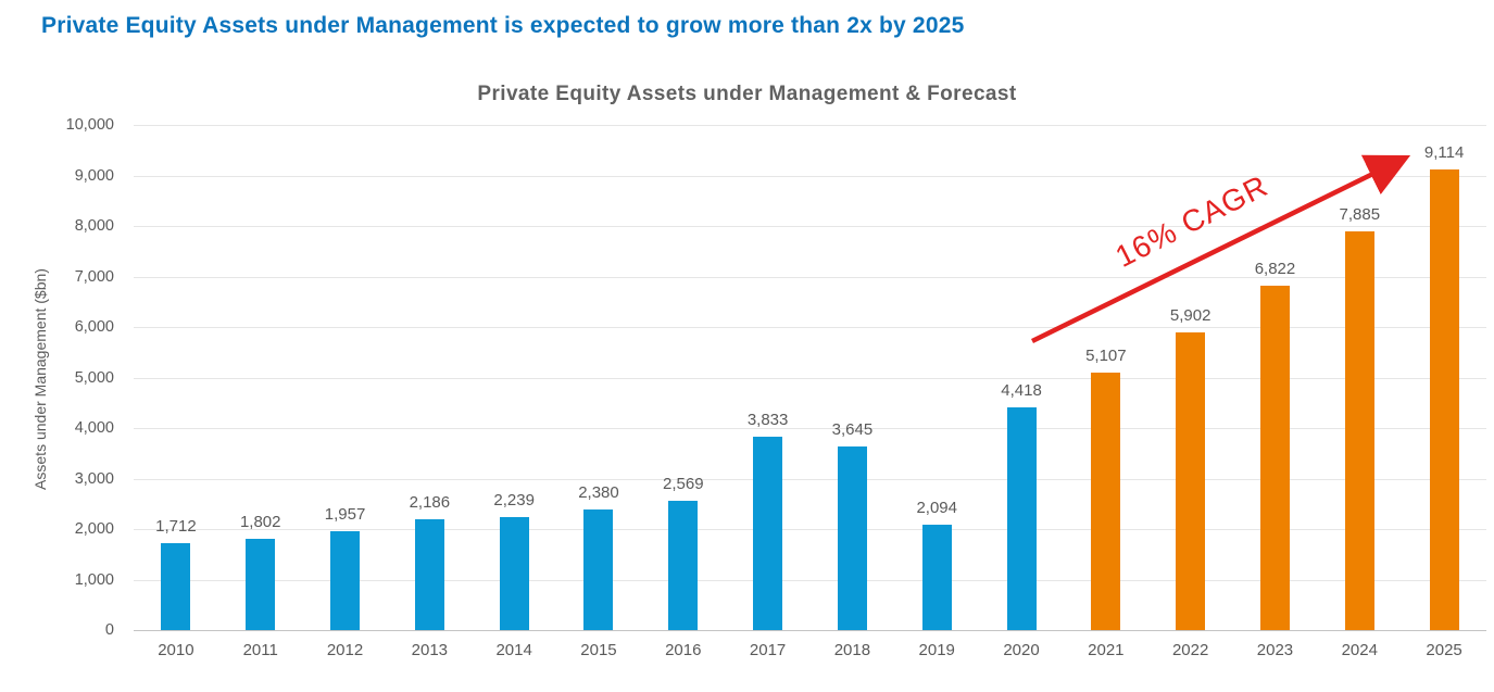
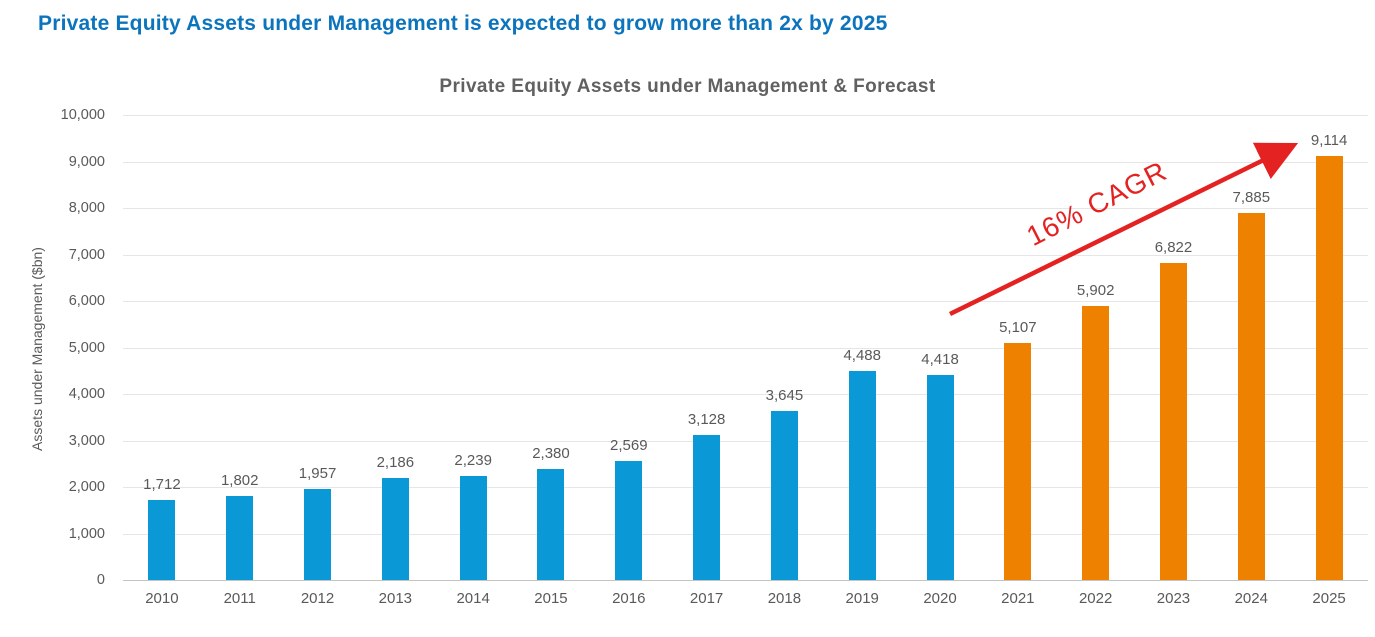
2017: 3,833 -> 3,128
2019: 2,094 -> 4,488
